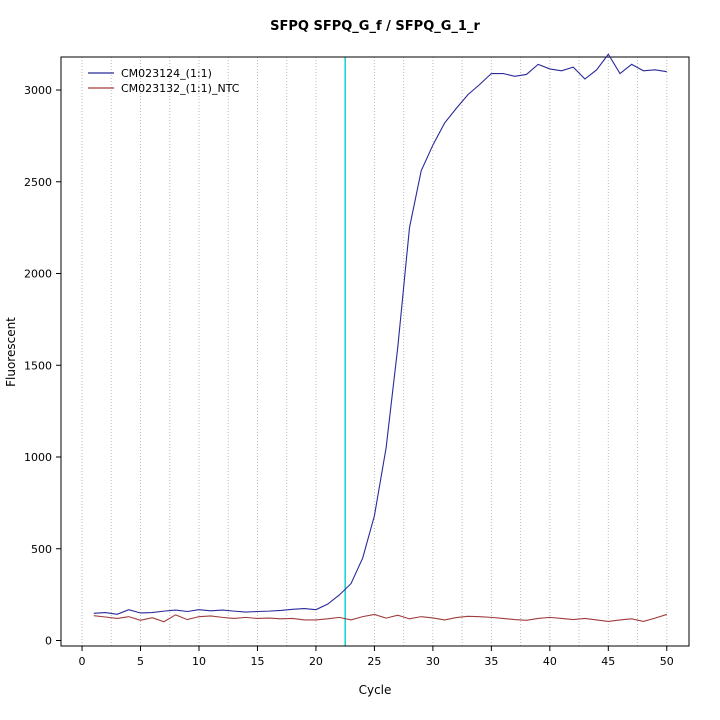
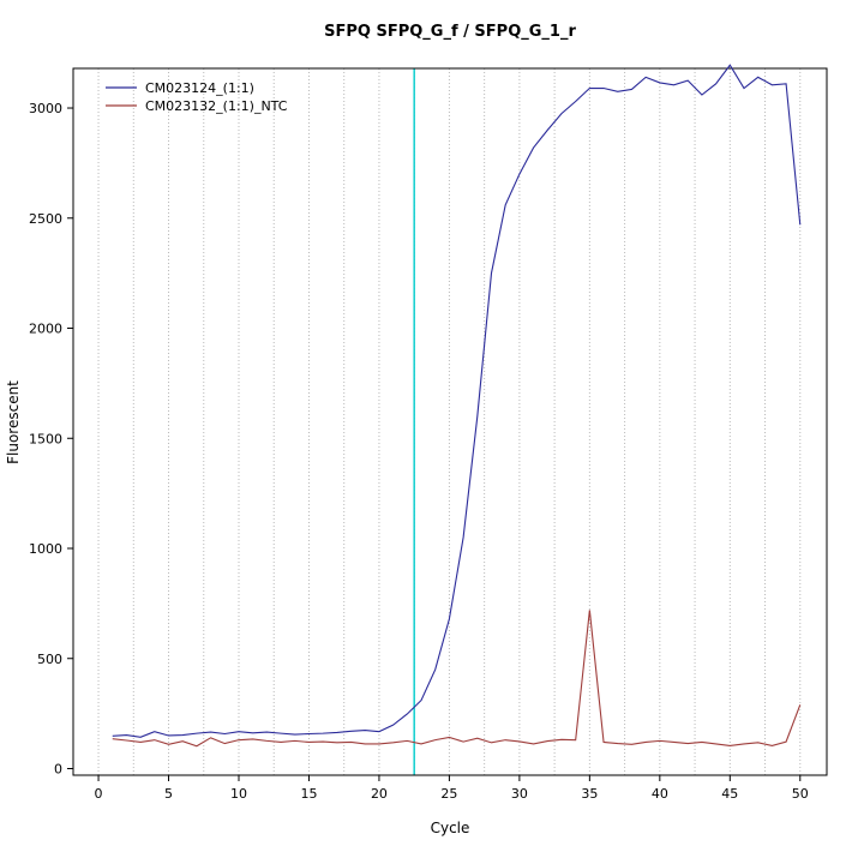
CM023132_(1:1)_NTC/35: 130 -> 720
CM023124_(1:1)/50: 3100 -> 2470
CM023132_(1:1)_NTC/50: 140 -> 290
